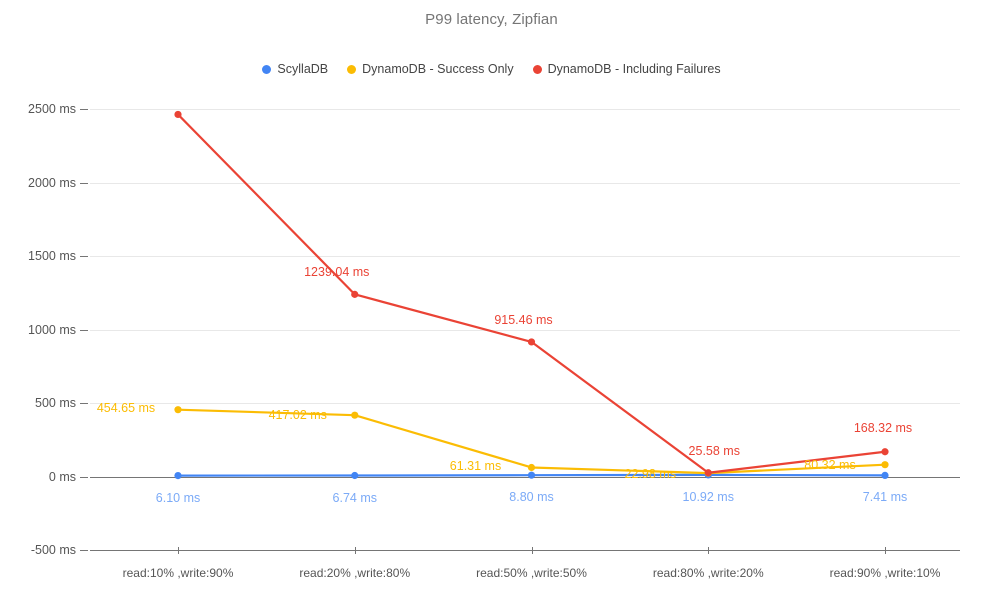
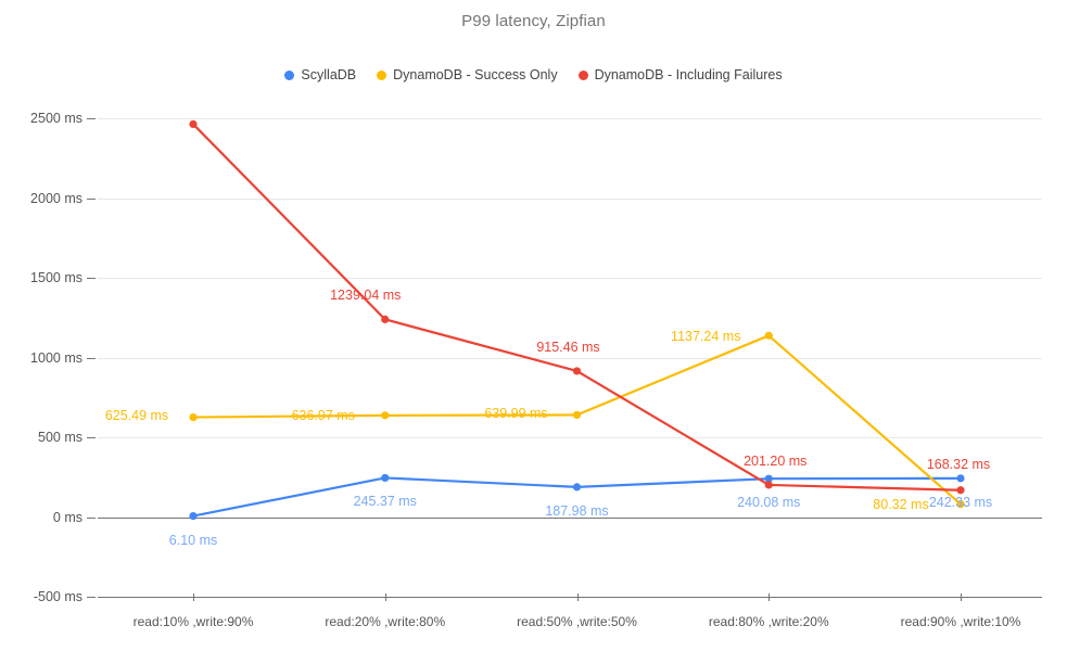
DynamoDB - Success Only/read:10% ,write:90%: 454.65 -> 625.49
ScyllaDB/read:20% ,write:80%: 6.74 -> 245.37
DynamoDB - Success Only/read:20% ,write:80%: 417.02 -> 636.97
ScyllaDB/read:50% ,write:50%: 8.80 -> 187.98
DynamoDB - Success Only/read:50% ,write:50%: 61.31 -> 639.99
ScyllaDB/read:80% ,write:20%: 10.92 -> 240.08
DynamoDB - Success Only/read:80% ,write:20%: 22.98 -> 1137.24
DynamoDB - Including Failures/read:80% ,write:20%: 25.58 -> 201.20
ScyllaDB/read:90% ,write:10%: 7.41 -> 242.33
